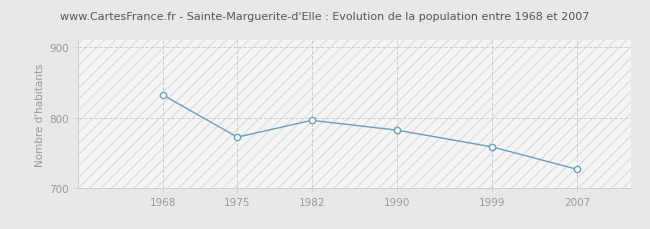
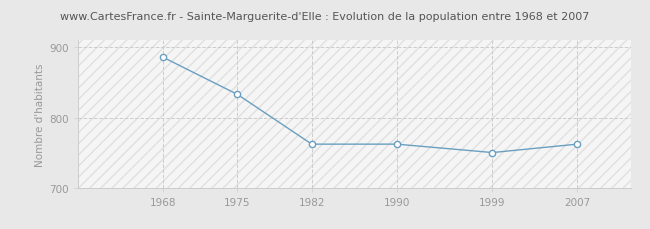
1968: 832 -> 886
1975: 772 -> 833
1982: 796 -> 762
1990: 782 -> 762
1999: 758 -> 750
2007: 726 -> 762
